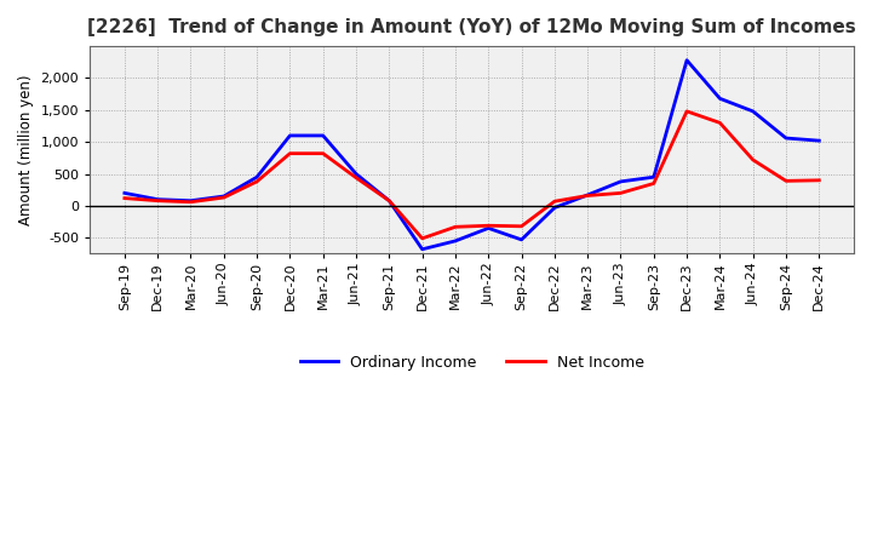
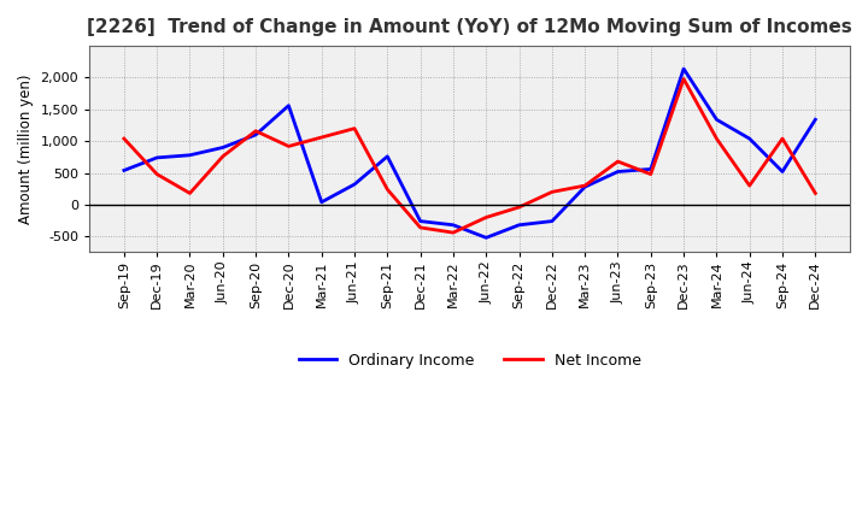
Ordinary Income/Sep-19: 200 -> 540
Net Income/Sep-19: 120 -> 1,040
Ordinary Income/Dec-19: 100 -> 740
Net Income/Dec-19: 80 -> 480
Ordinary Income/Mar-20: 80 -> 780
Net Income/Mar-20: 60 -> 180
Ordinary Income/Jun-20: 150 -> 900
Net Income/Jun-20: 130 -> 760
Ordinary Income/Sep-20: 450 -> 1,100
Net Income/Sep-20: 380 -> 1,160
Ordinary Income/Dec-20: 1,100 -> 1,560
Net Income/Dec-20: 820 -> 920
Ordinary Income/Mar-21: 1,100 -> 40
Net Income/Mar-21: 820 -> 1,060
Ordinary Income/Jun-21: 500 -> 320
Net Income/Jun-21: 440 -> 1,200
Ordinary Income/Sep-21: 80 -> 760
Net Income/Sep-21: 80 -> 240
Ordinary Income/Dec-21: -680 -> -260
Net Income/Dec-21: -510 -> -360
Ordinary Income/Mar-22: -550 -> -320
Net Income/Mar-22: -330 -> -440
Ordinary Income/Jun-22: -350 -> -520
Net Income/Jun-22: -310 -> -200
Ordinary Income/Sep-22: -530 -> -320
Net Income/Sep-22: -320 -> -40
Ordinary Income/Dec-22: -30 -> -260
Net Income/Dec-22: 70 -> 200
Ordinary Income/Mar-23: 170 -> 280
Net Income/Mar-23: 160 -> 300
Ordinary Income/Jun-23: 380 -> 520
Net Income/Jun-23: 200 -> 680
Ordinary Income/Sep-23: 450 -> 560
Net Income/Sep-23: 350 -> 480
Ordinary Income/Dec-23: 2,280 -> 2,140
Net Income/Dec-23: 1,480 -> 1,980
Ordinary Income/Mar-24: 1,680 -> 1,340
Net Income/Mar-24: 1,300 -> 1,040
Ordinary Income/Jun-24: 1,480 -> 1,040
Net Income/Jun-24: 720 -> 300
Ordinary Income/Sep-24: 1,060 -> 520
Net Income/Sep-24: 390 -> 1,040
Ordinary Income/Dec-24: 1,020 -> 1,340
Net Income/Dec-24: 400 -> 180
